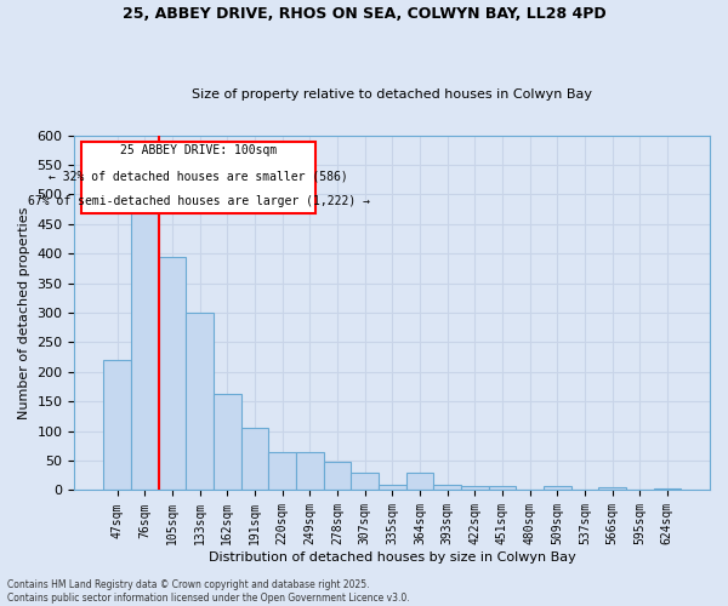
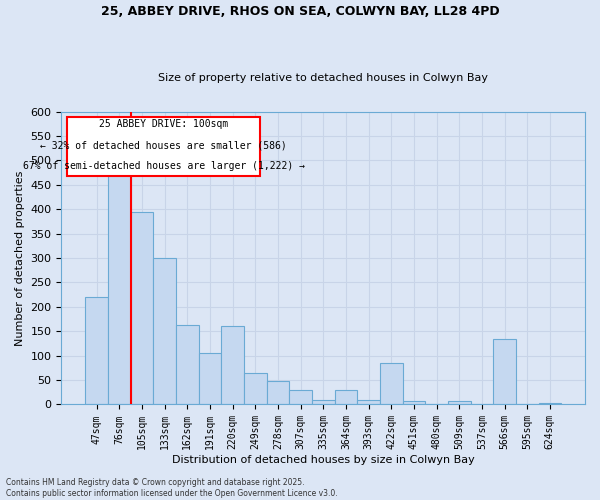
220sqm: 65 -> 160
422sqm: 8 -> 85
566sqm: 5 -> 135
